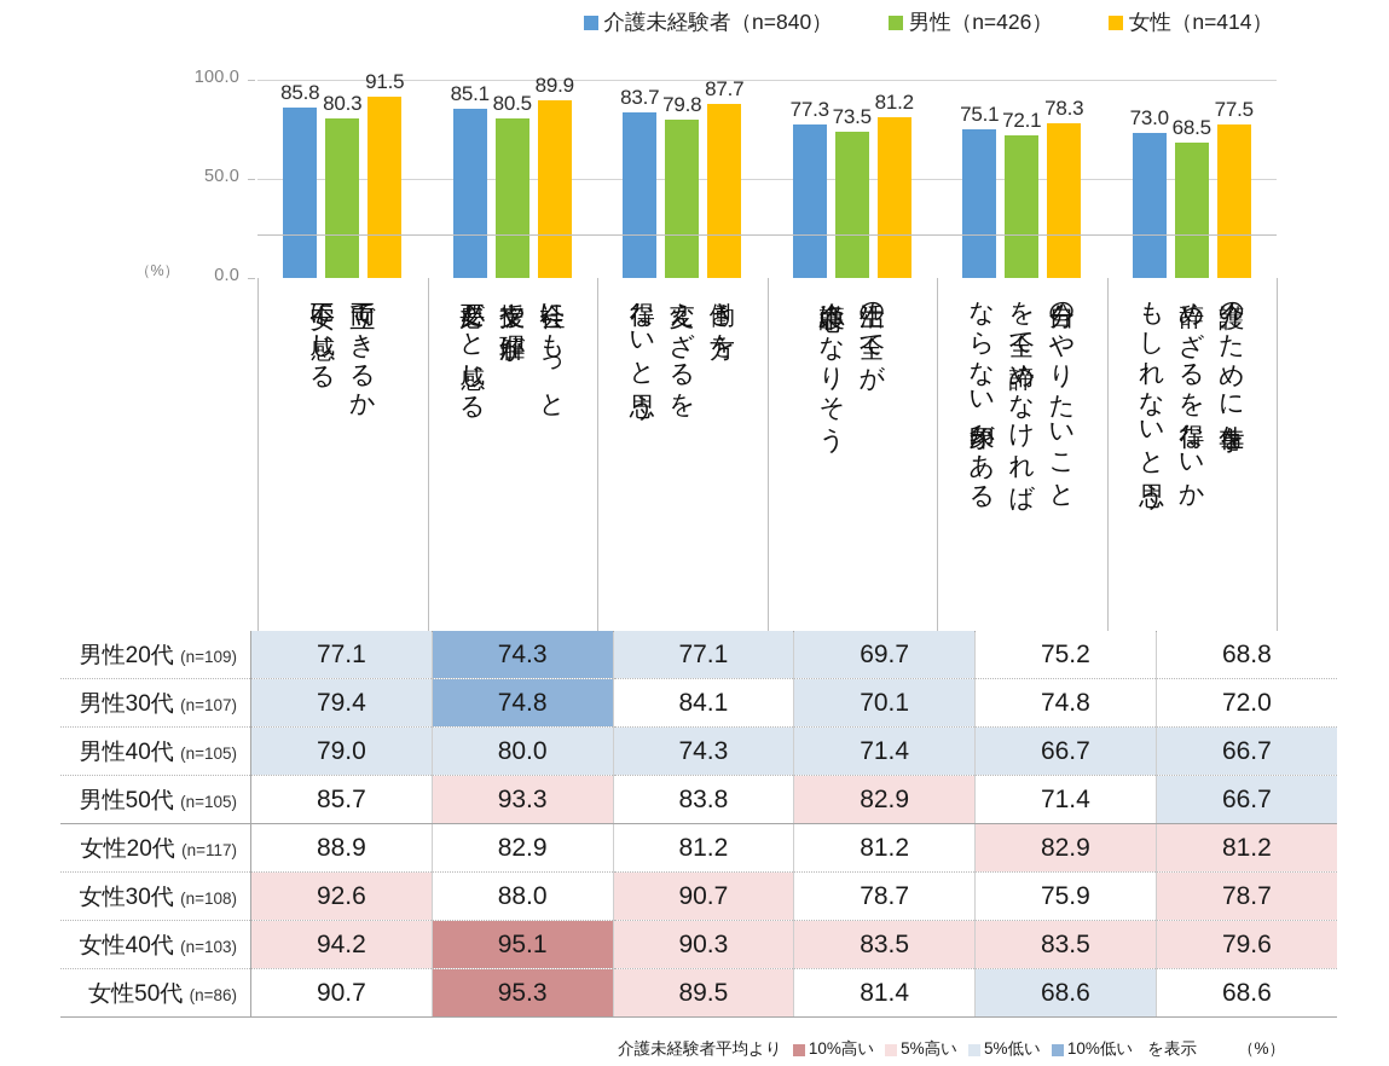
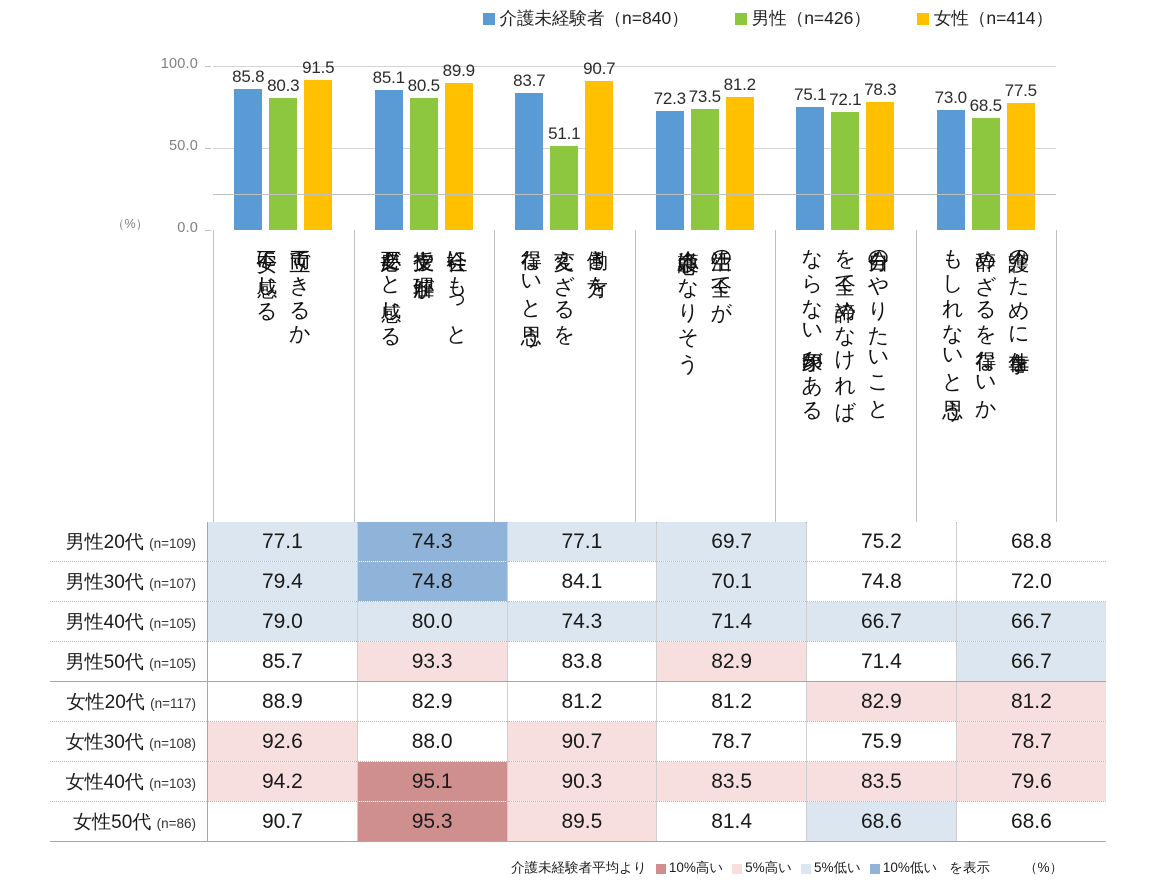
男性（n=426）/働き方を変えざるを得ないと思う: 79.8 -> 51.1
女性（n=414）/働き方を変えざるを得ないと思う: 87.7 -> 90.7
介護未経験者（n=840）/生活の全てが介護中心になりそう: 77.3 -> 72.3
